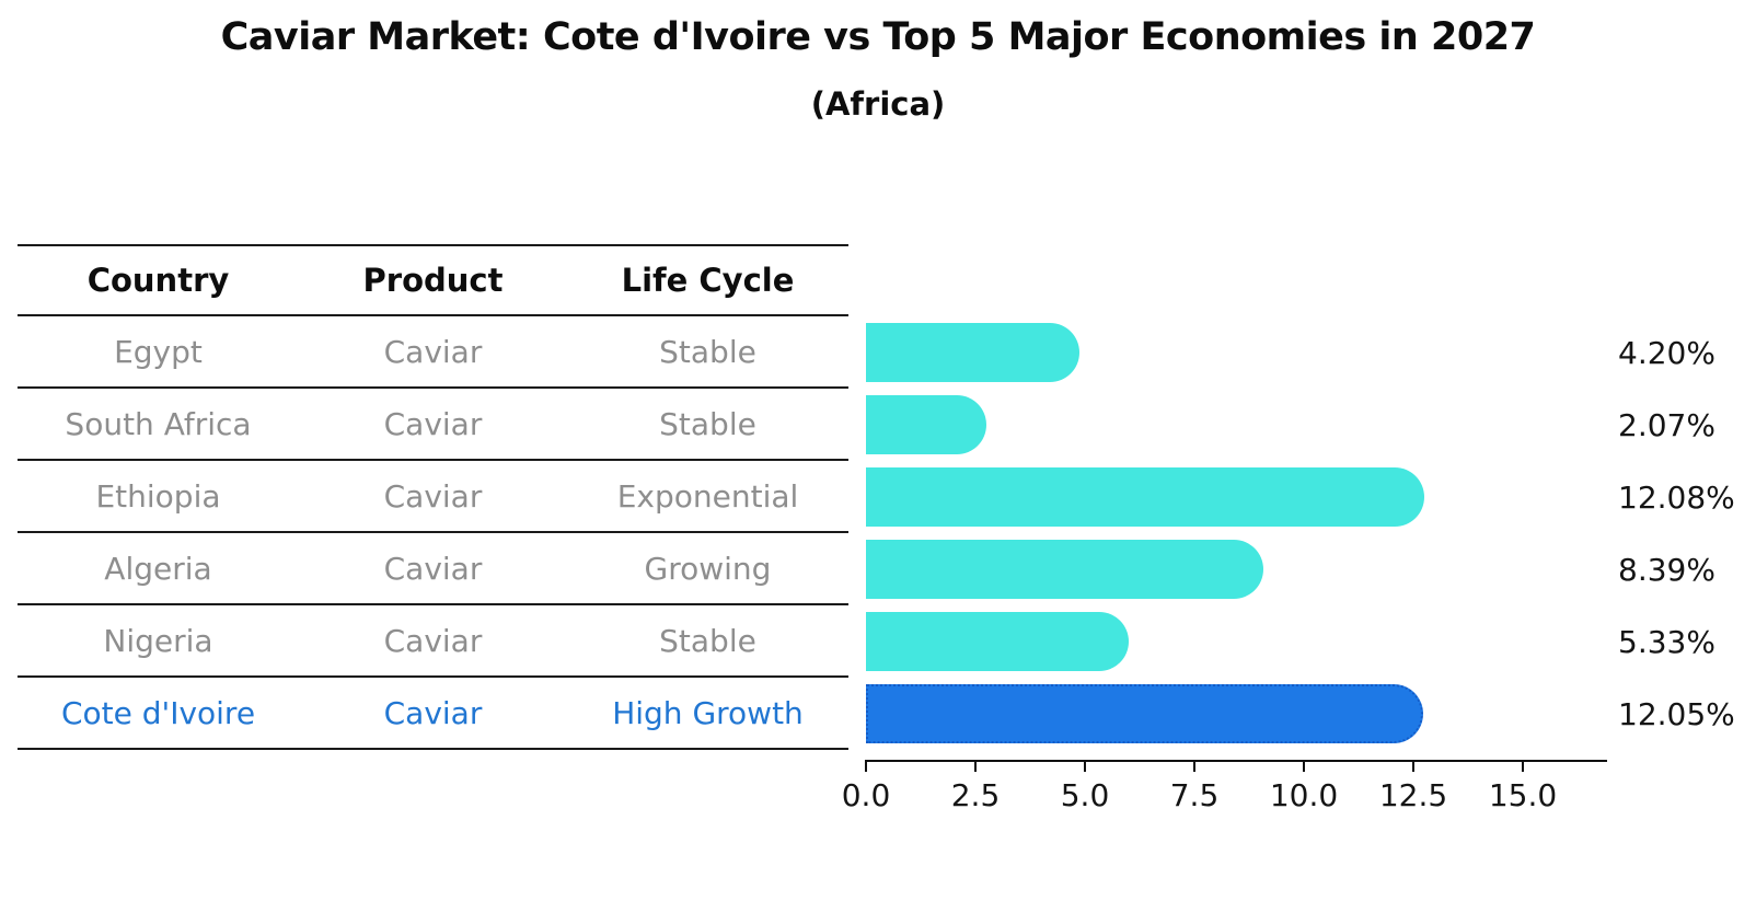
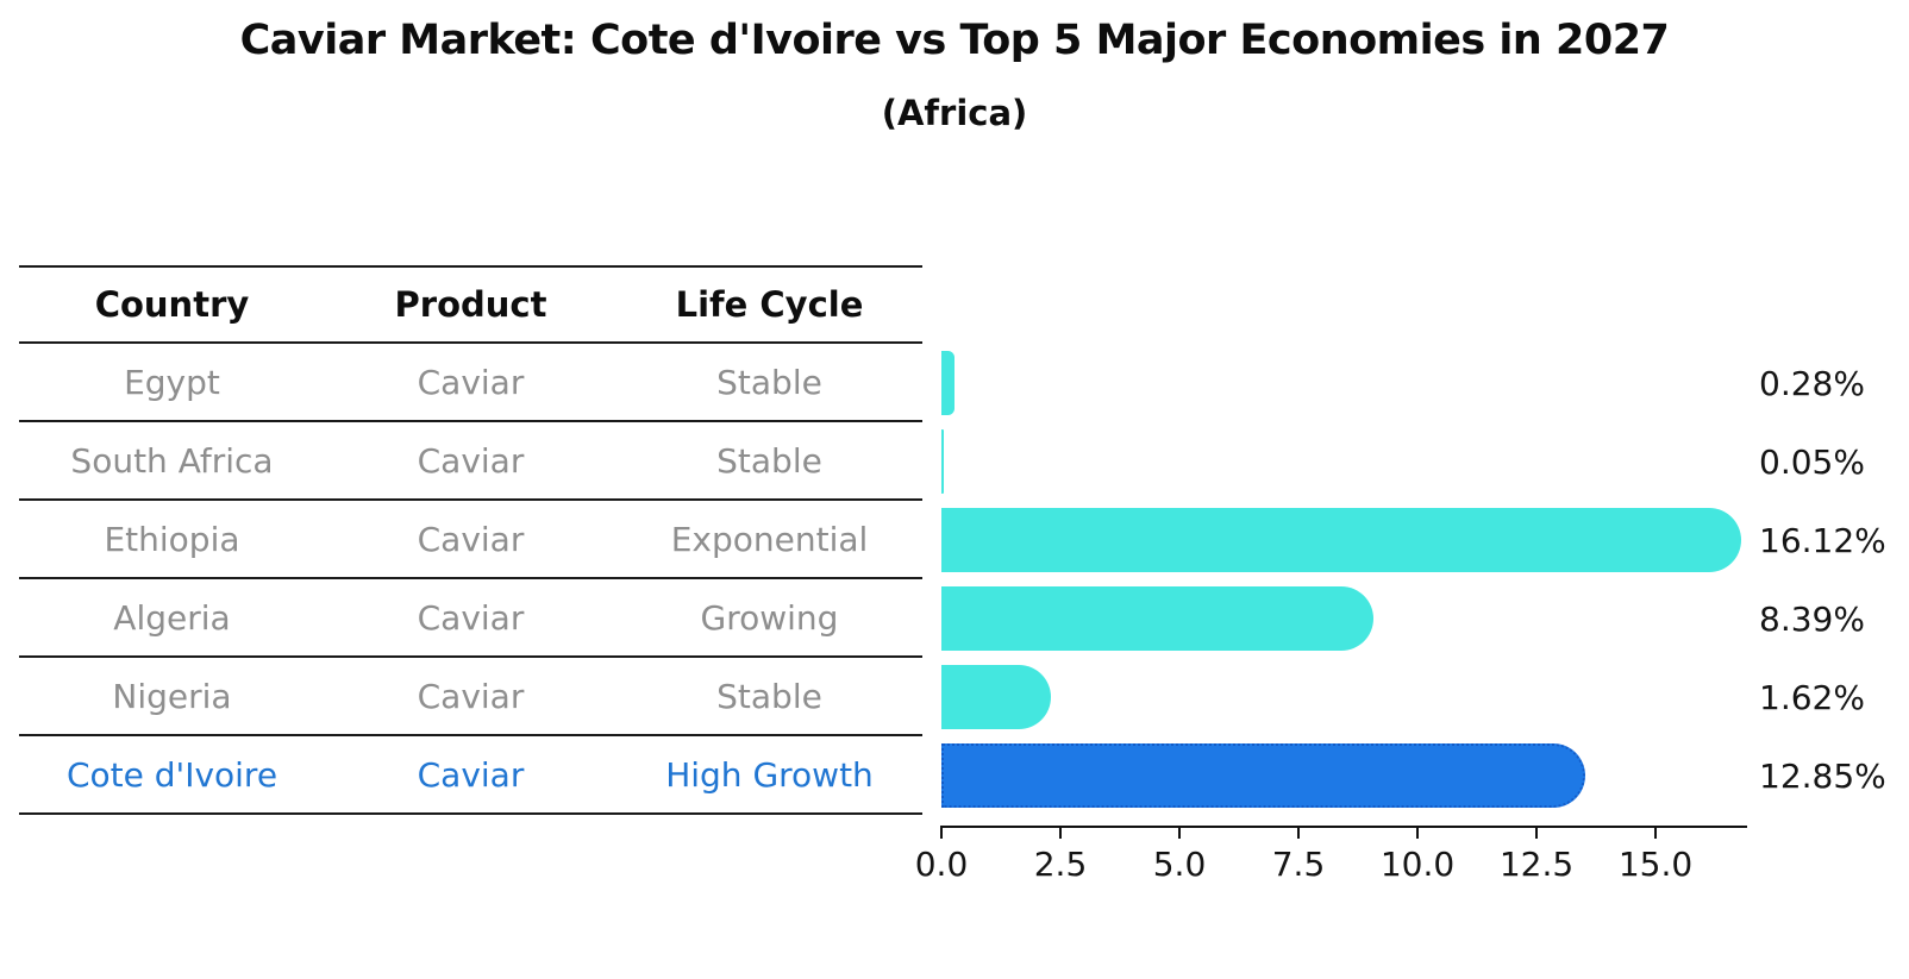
Egypt: 4.20% -> 0.28%
South Africa: 2.07% -> 0.05%
Ethiopia: 12.08% -> 16.12%
Nigeria: 5.33% -> 1.62%
Cote d'Ivoire: 12.05% -> 12.85%
